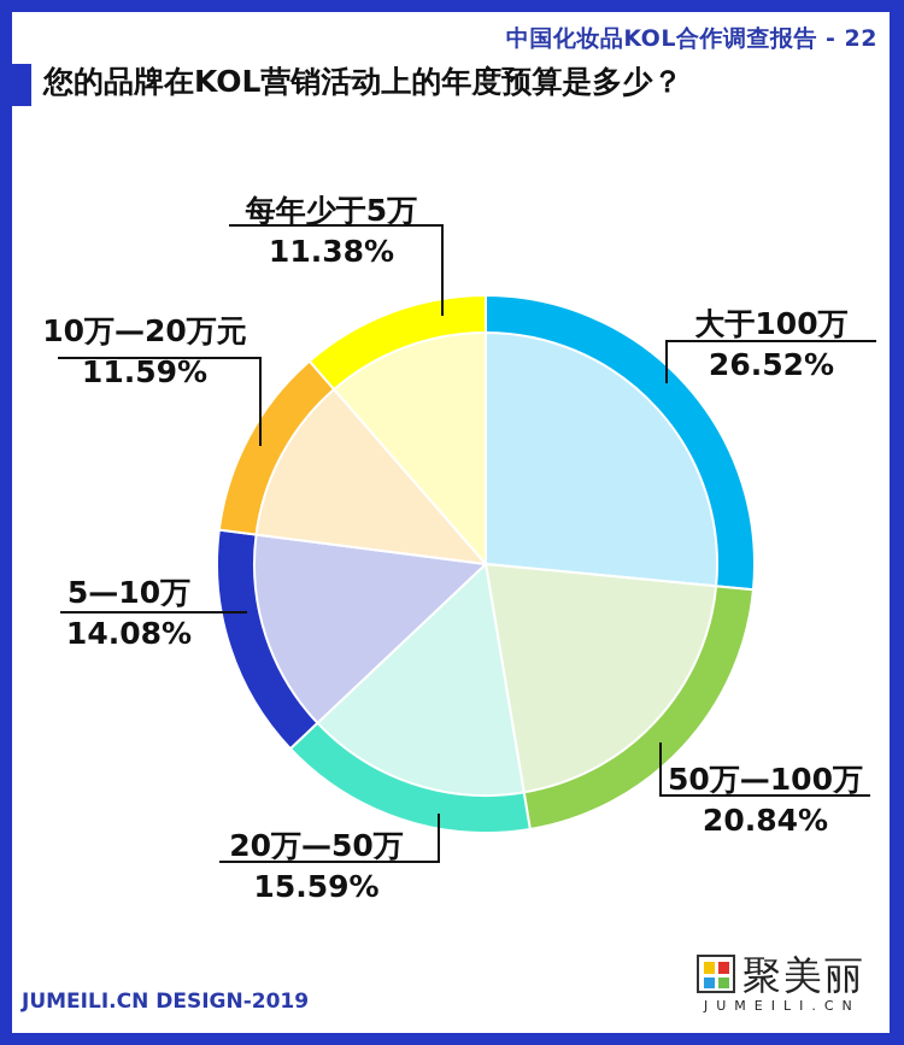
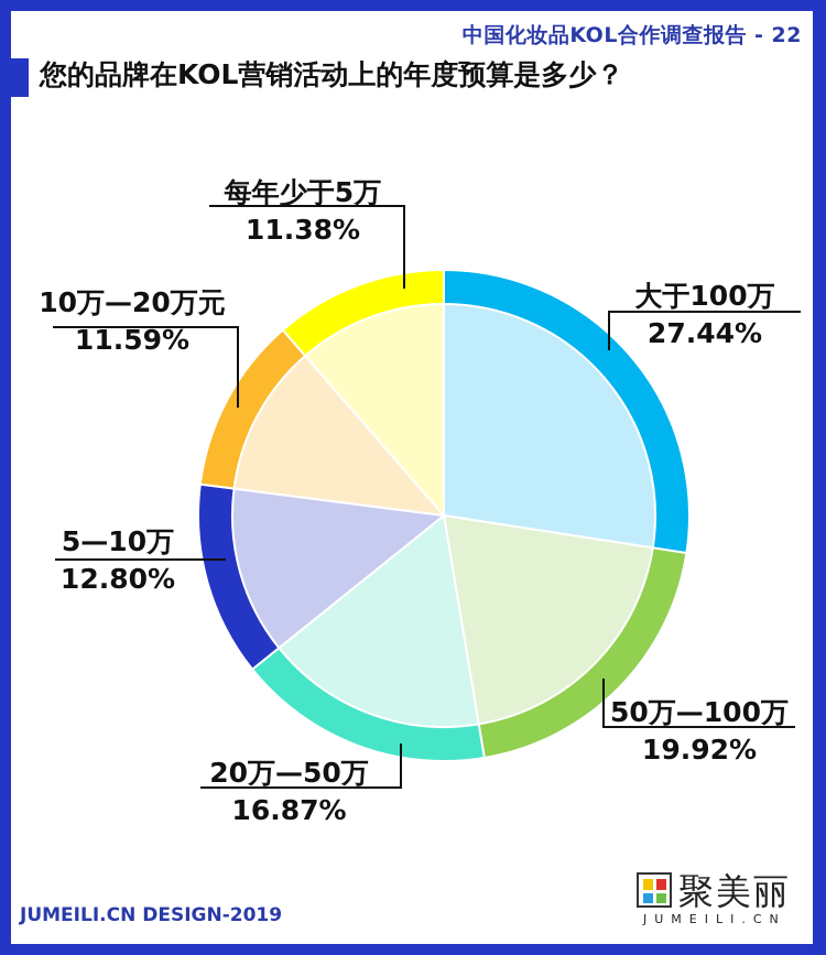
大于100万: 26.52% -> 27.44%
50万—100万: 20.84% -> 19.92%
20万—50万: 15.59% -> 16.87%
5—10万: 14.08% -> 12.80%
